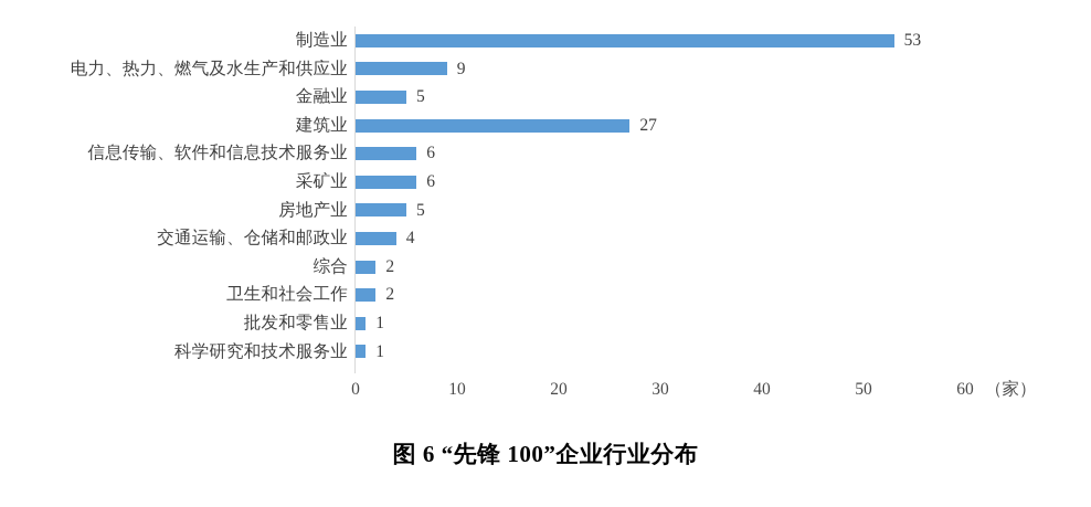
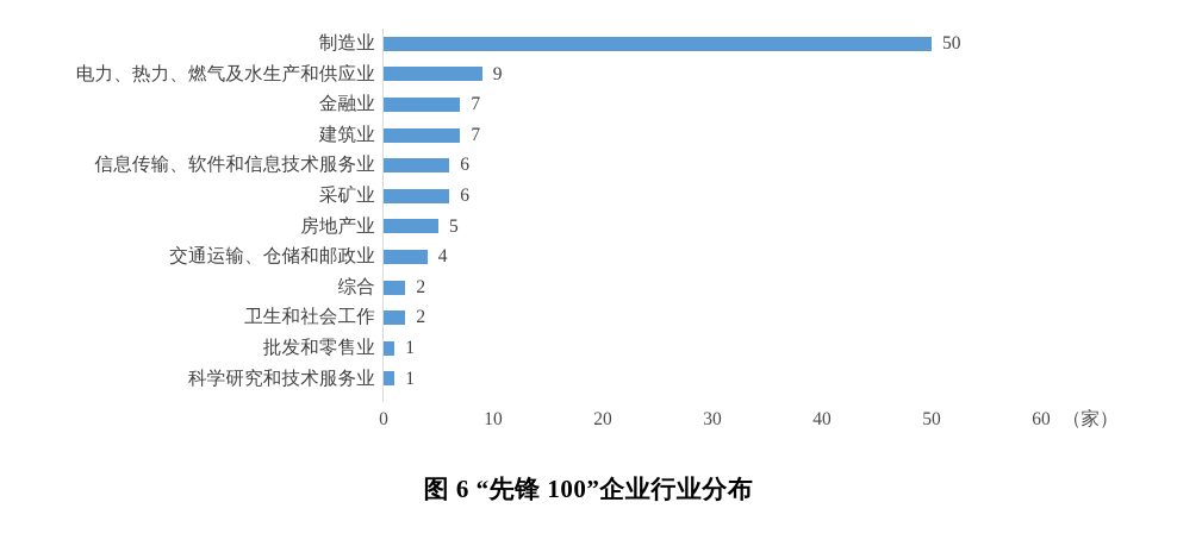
制造业: 53 -> 50
金融业: 5 -> 7
建筑业: 27 -> 7
